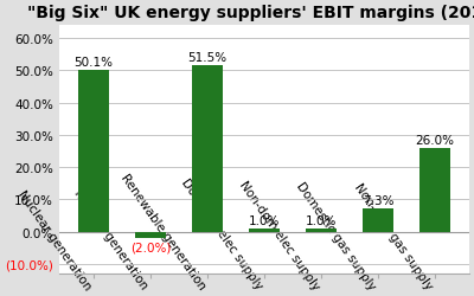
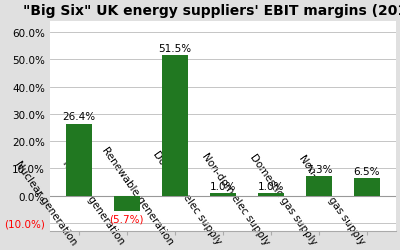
Nuclear generation: 50.1% -> 26.4%
Thermal generation: -2.0% -> -5.7%
Non-dom gas supply: 26.0% -> 6.5%
